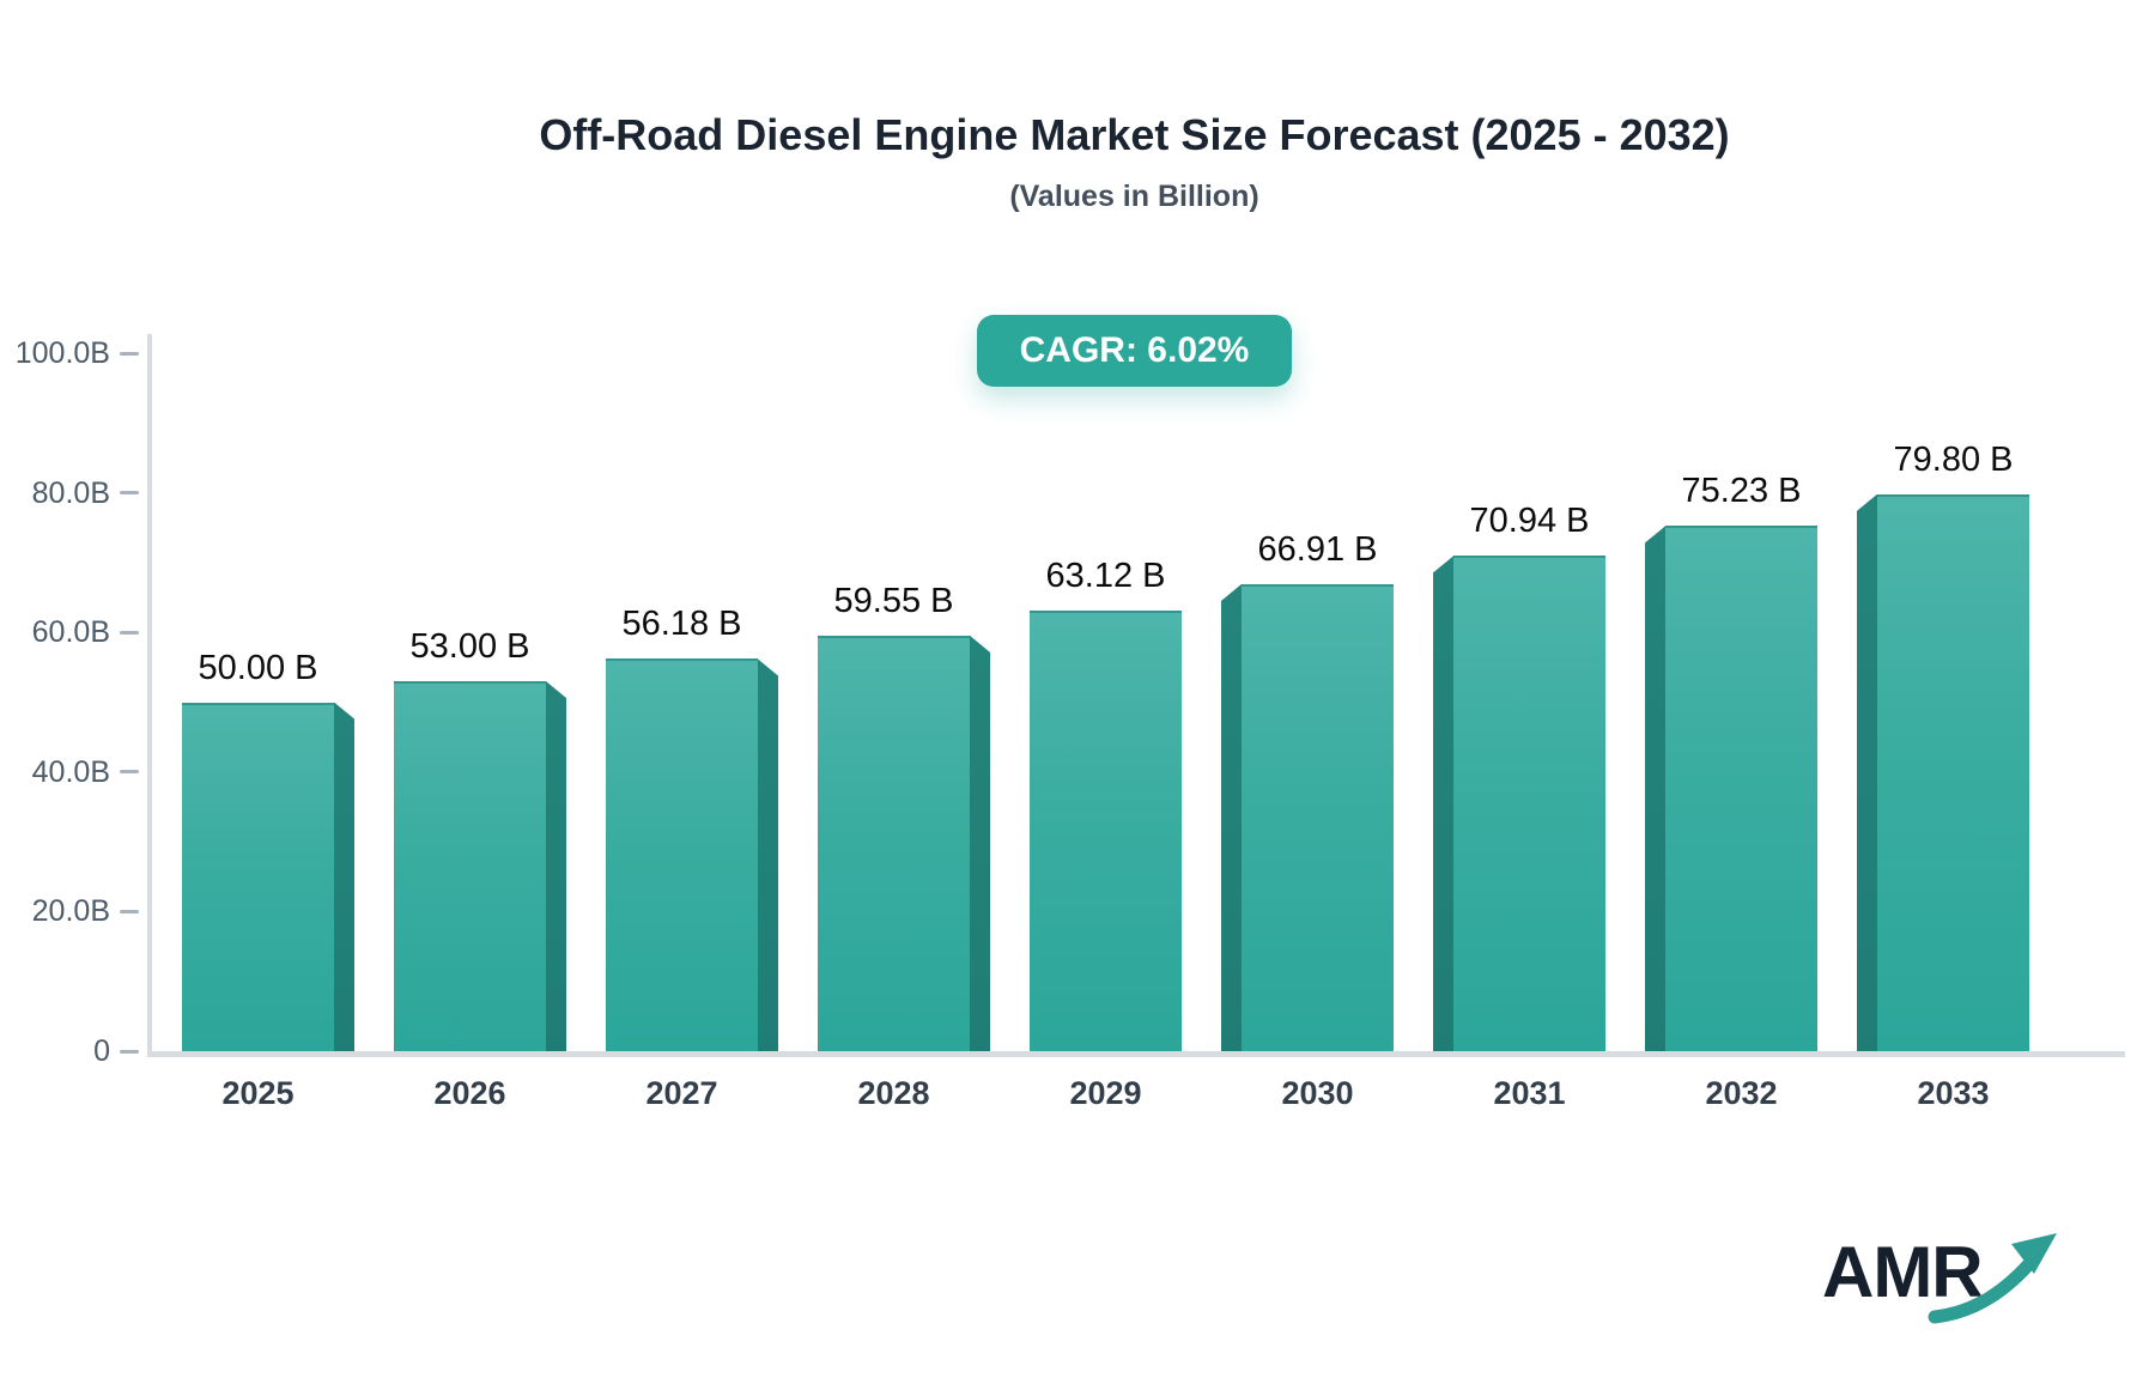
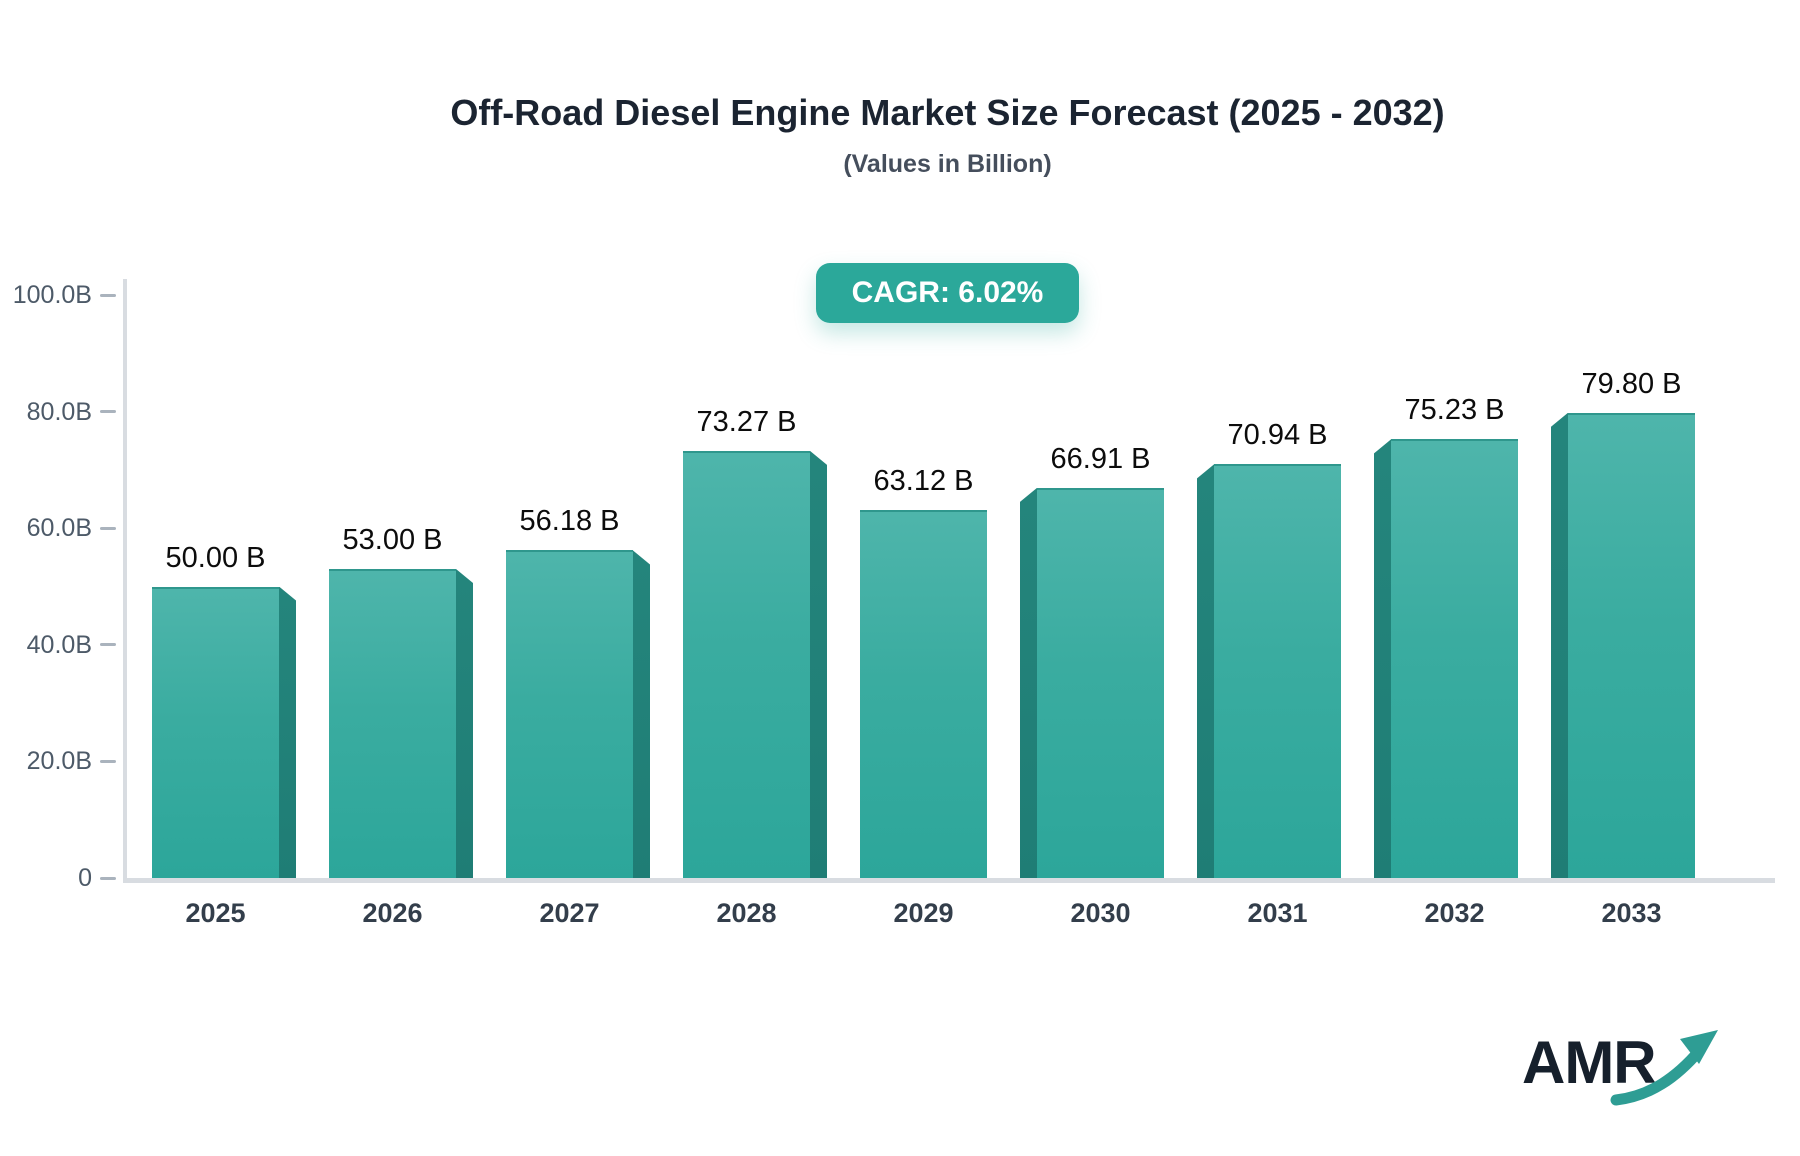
2028: 59.55 -> 73.27
